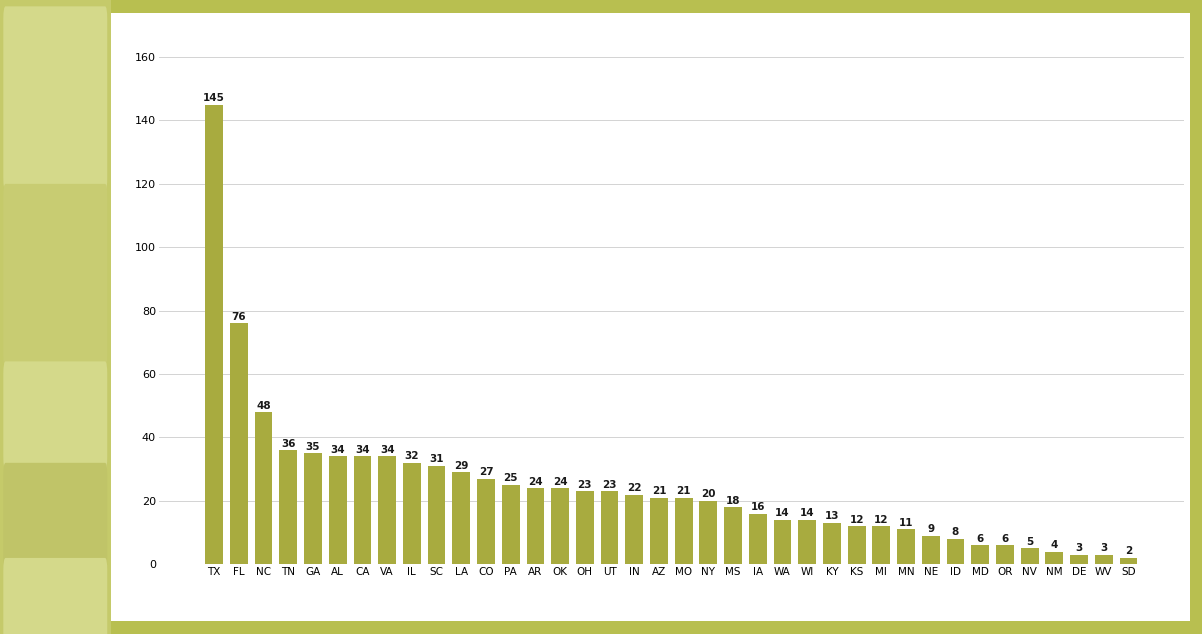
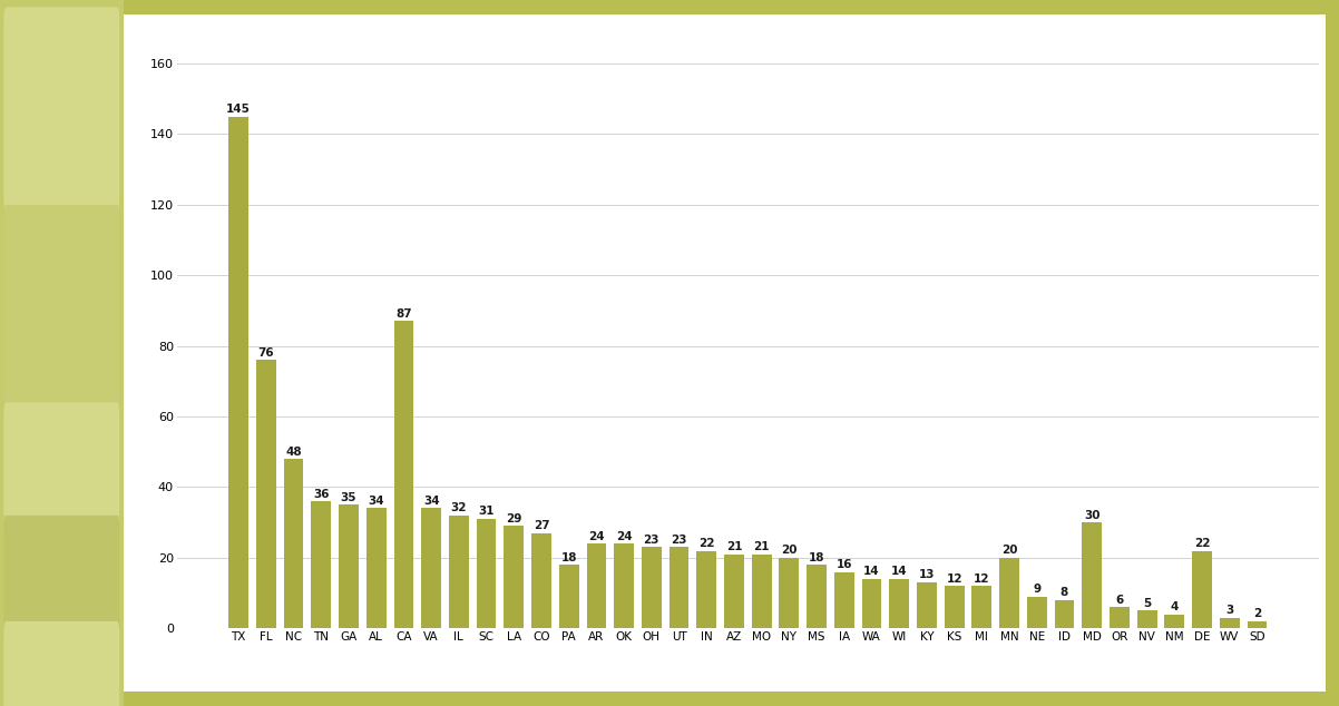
CA: 34 -> 87
PA: 25 -> 18
MN: 11 -> 20
MD: 6 -> 30
DE: 3 -> 22
